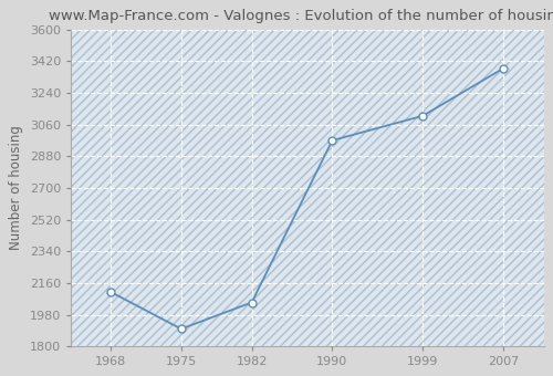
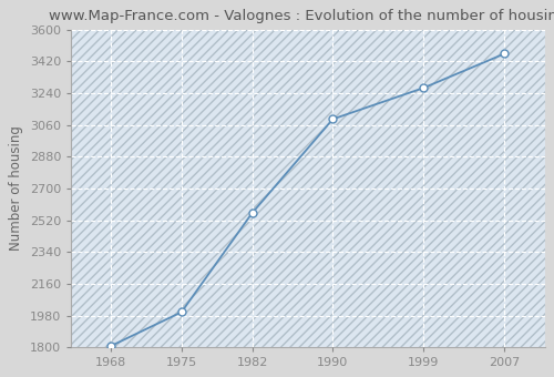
1968: 2110 -> 1810
1975: 1900 -> 2000
1982: 2050 -> 2560
1990: 2970 -> 3090
1999: 3110 -> 3270
2007: 3380 -> 3460
